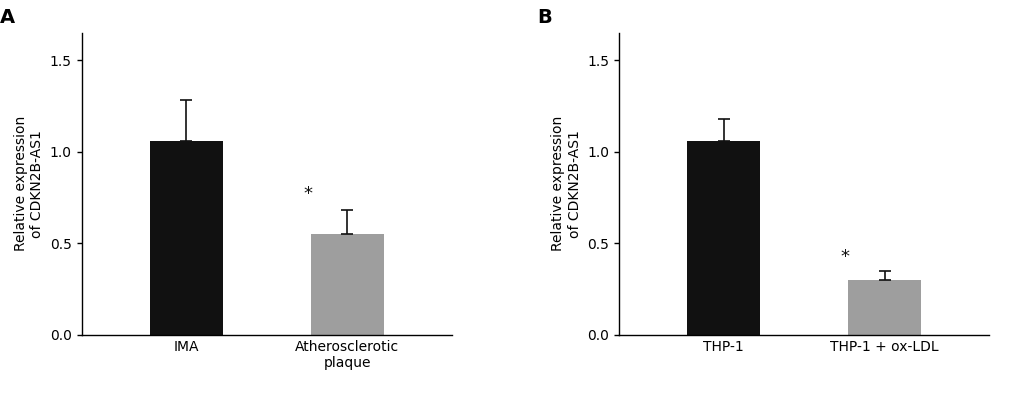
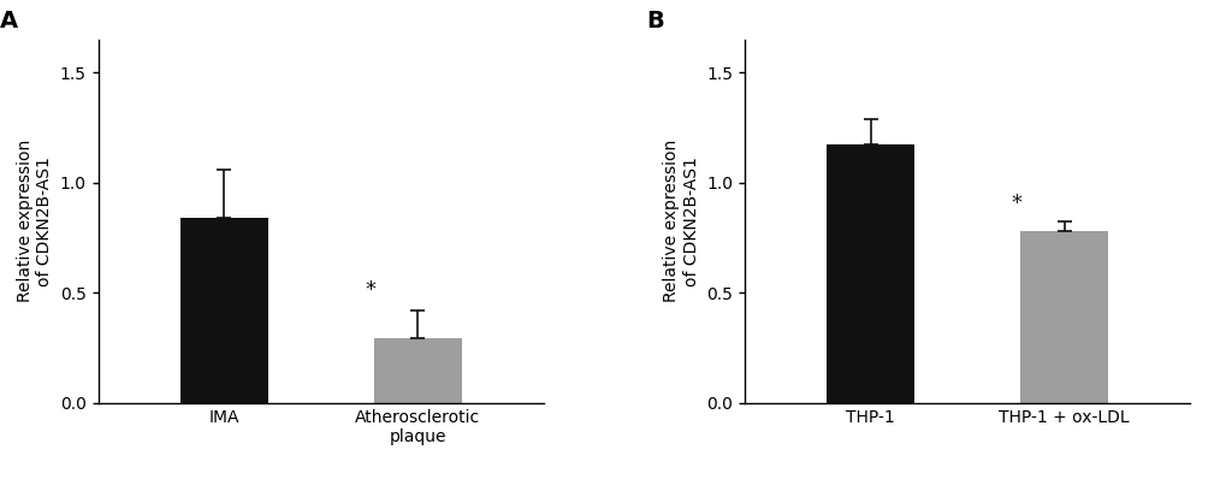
IMA: 1.06 -> 0.84
Atherosclerotic plaque: 0.55 -> 0.29
THP-1: 1.06 -> 1.17
THP-1 + ox-LDL: 0.30 -> 0.78
